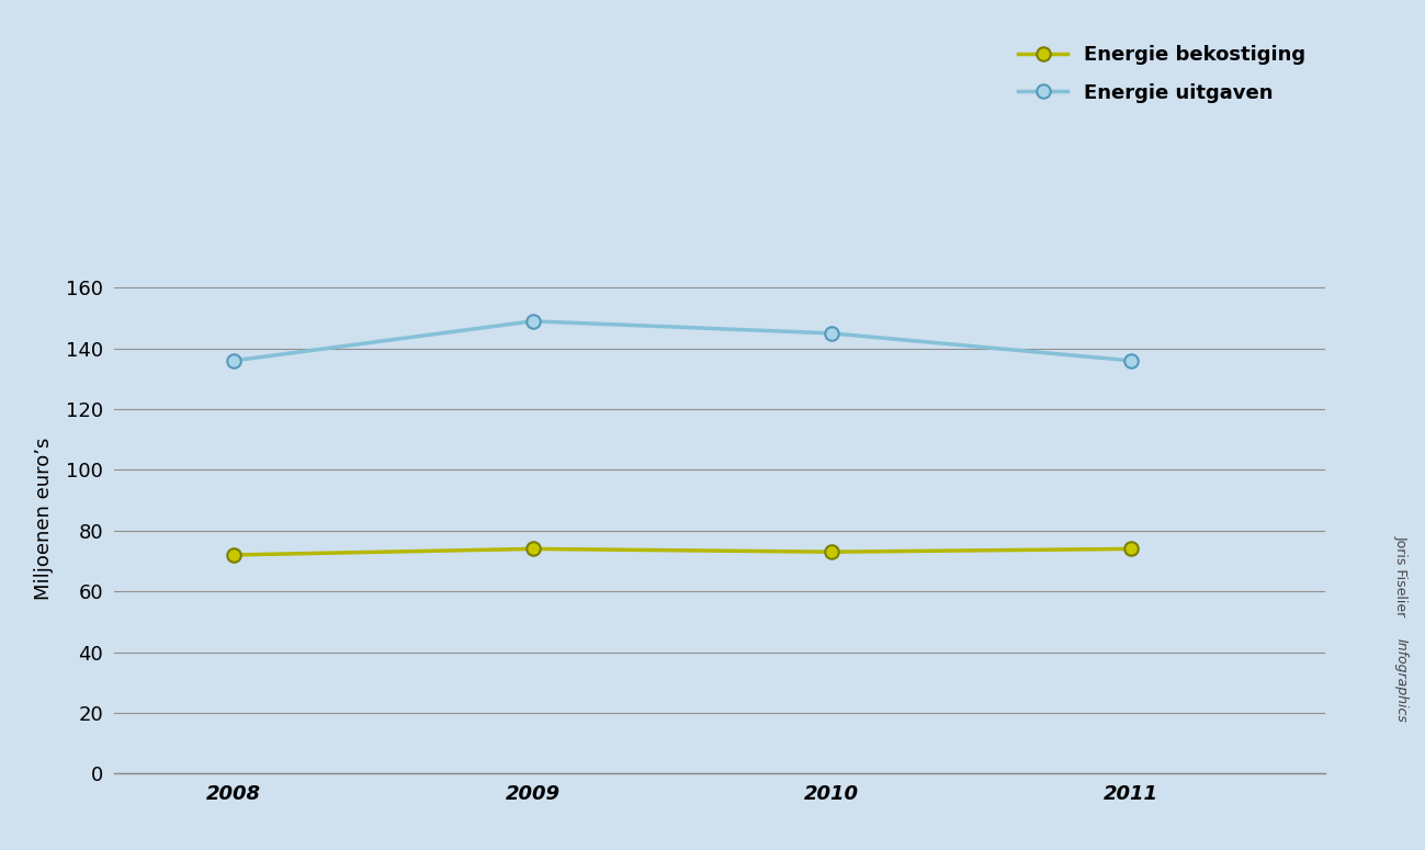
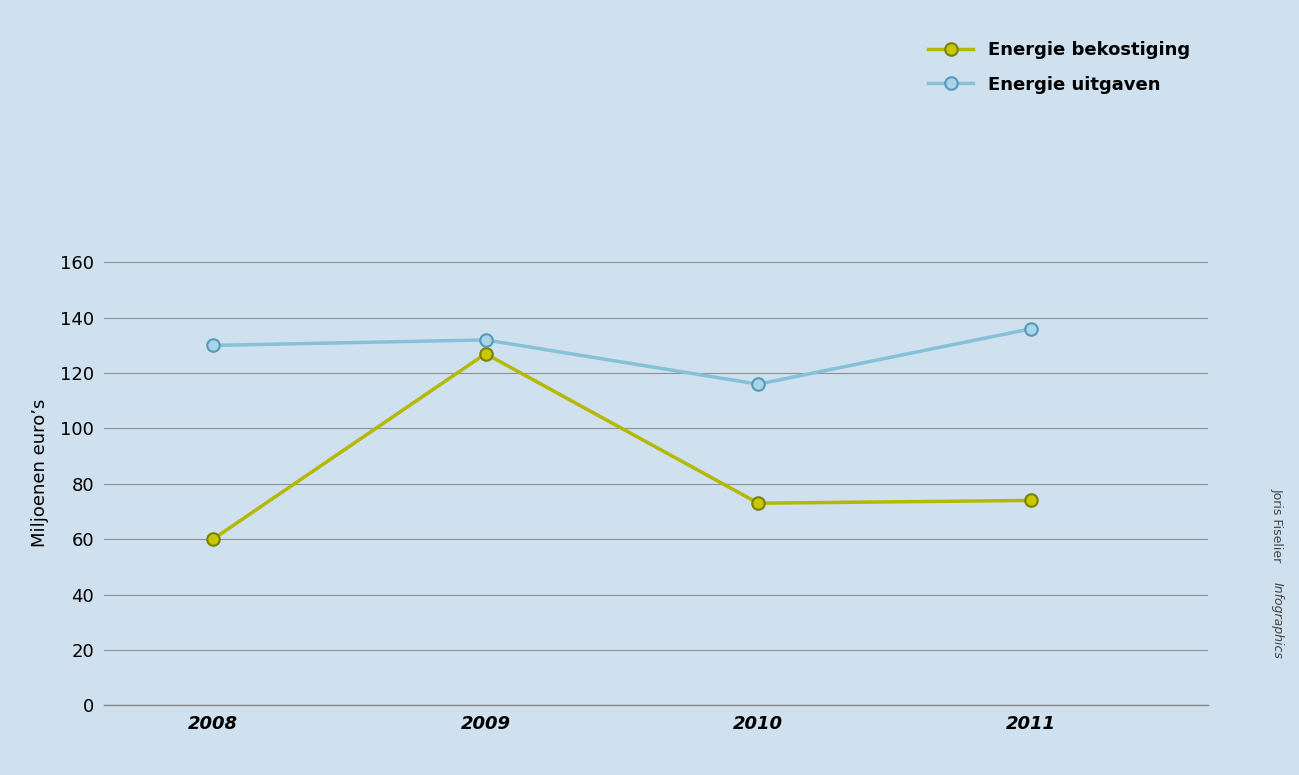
Energie bekostiging/2008: 72 -> 60
Energie uitgaven/2008: 136 -> 130
Energie bekostiging/2009: 74 -> 127
Energie uitgaven/2009: 149 -> 132
Energie uitgaven/2010: 145 -> 116
